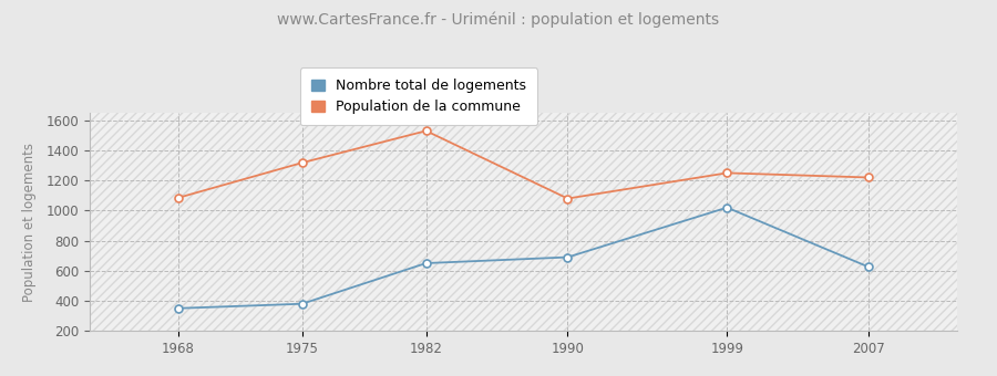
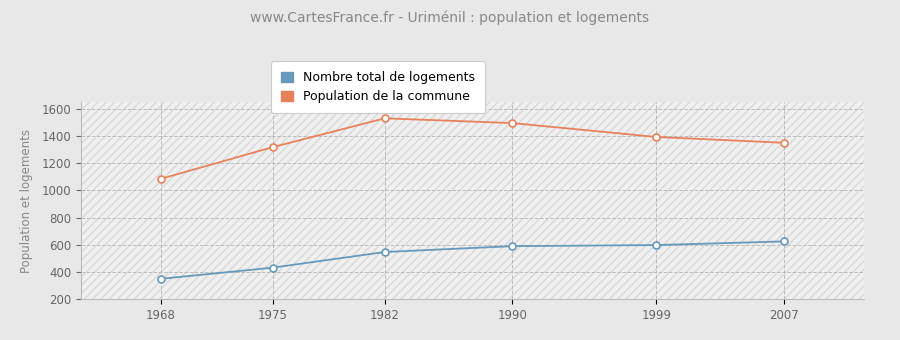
Nombre total de logements/1975: 380 -> 430
Nombre total de logements/1982: 650 -> 550
Nombre total de logements/1990: 690 -> 590
Population de la commune/1990: 1080 -> 1500
Nombre total de logements/1999: 1020 -> 600
Population de la commune/1999: 1250 -> 1390
Population de la commune/2007: 1220 -> 1350
